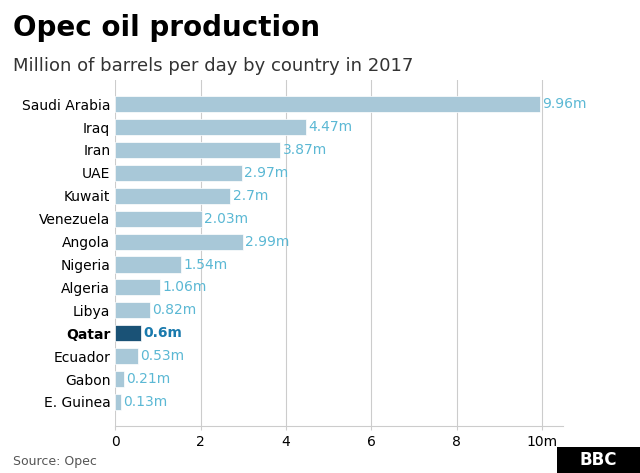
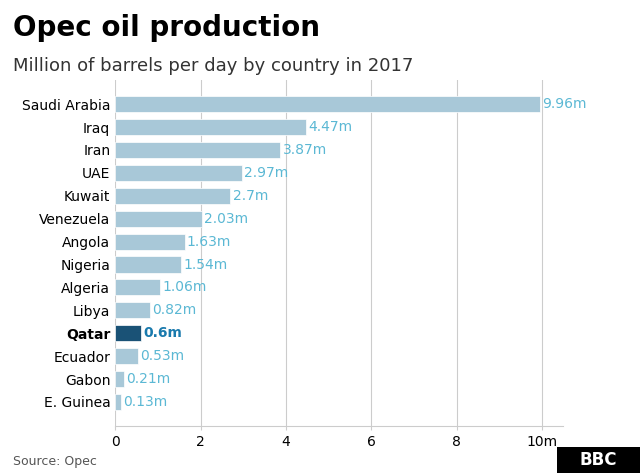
Angola: 2.99m -> 1.63m
